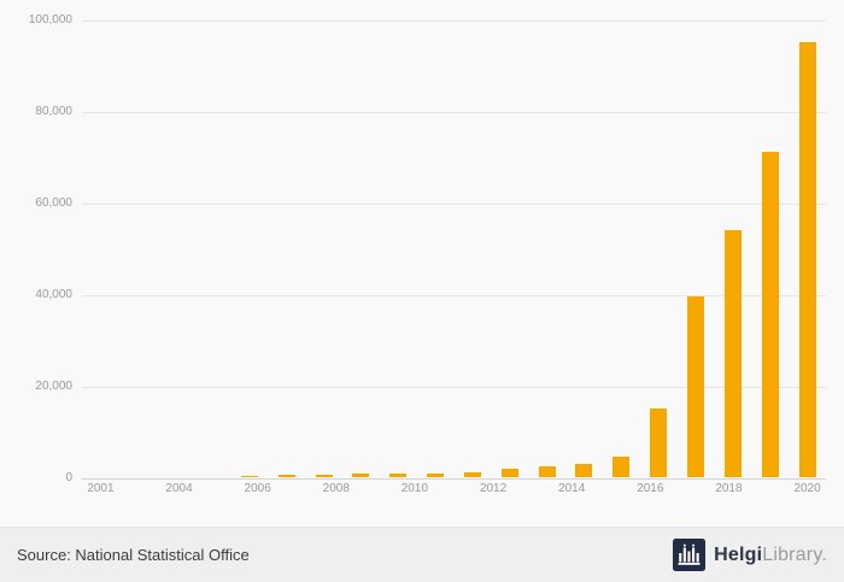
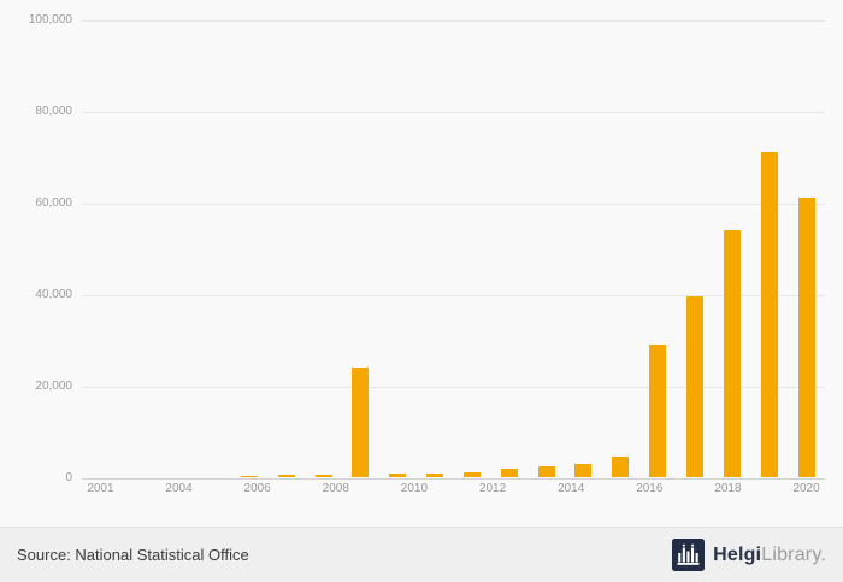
2008: 1000 -> 24000
2016: 15000 -> 29000
2020: 95000 -> 61000
